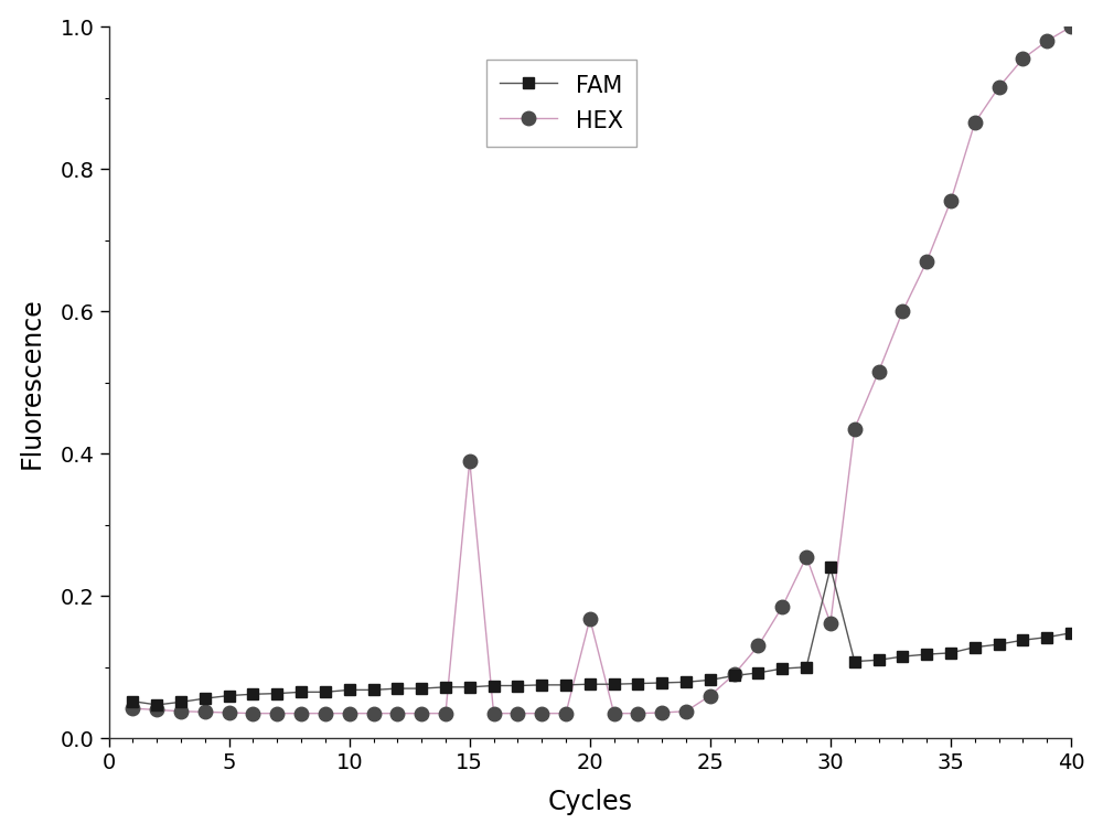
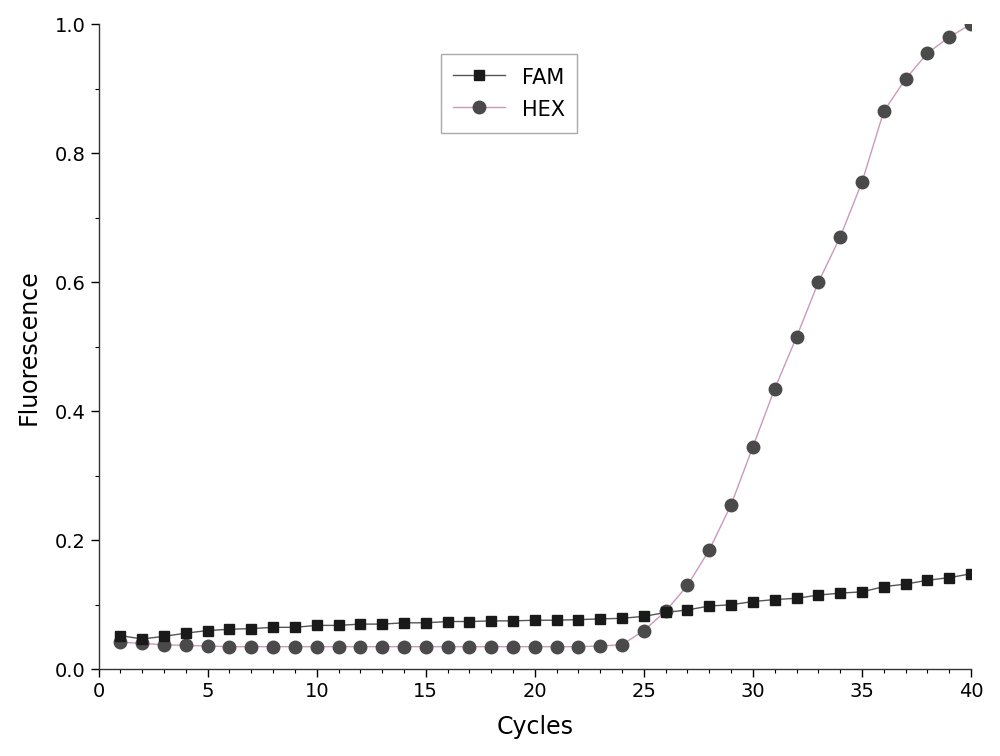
HEX/15: 0.390 -> 0.035
HEX/20: 0.168 -> 0.035
FAM/30: 0.240 -> 0.105
HEX/30: 0.162 -> 0.345
